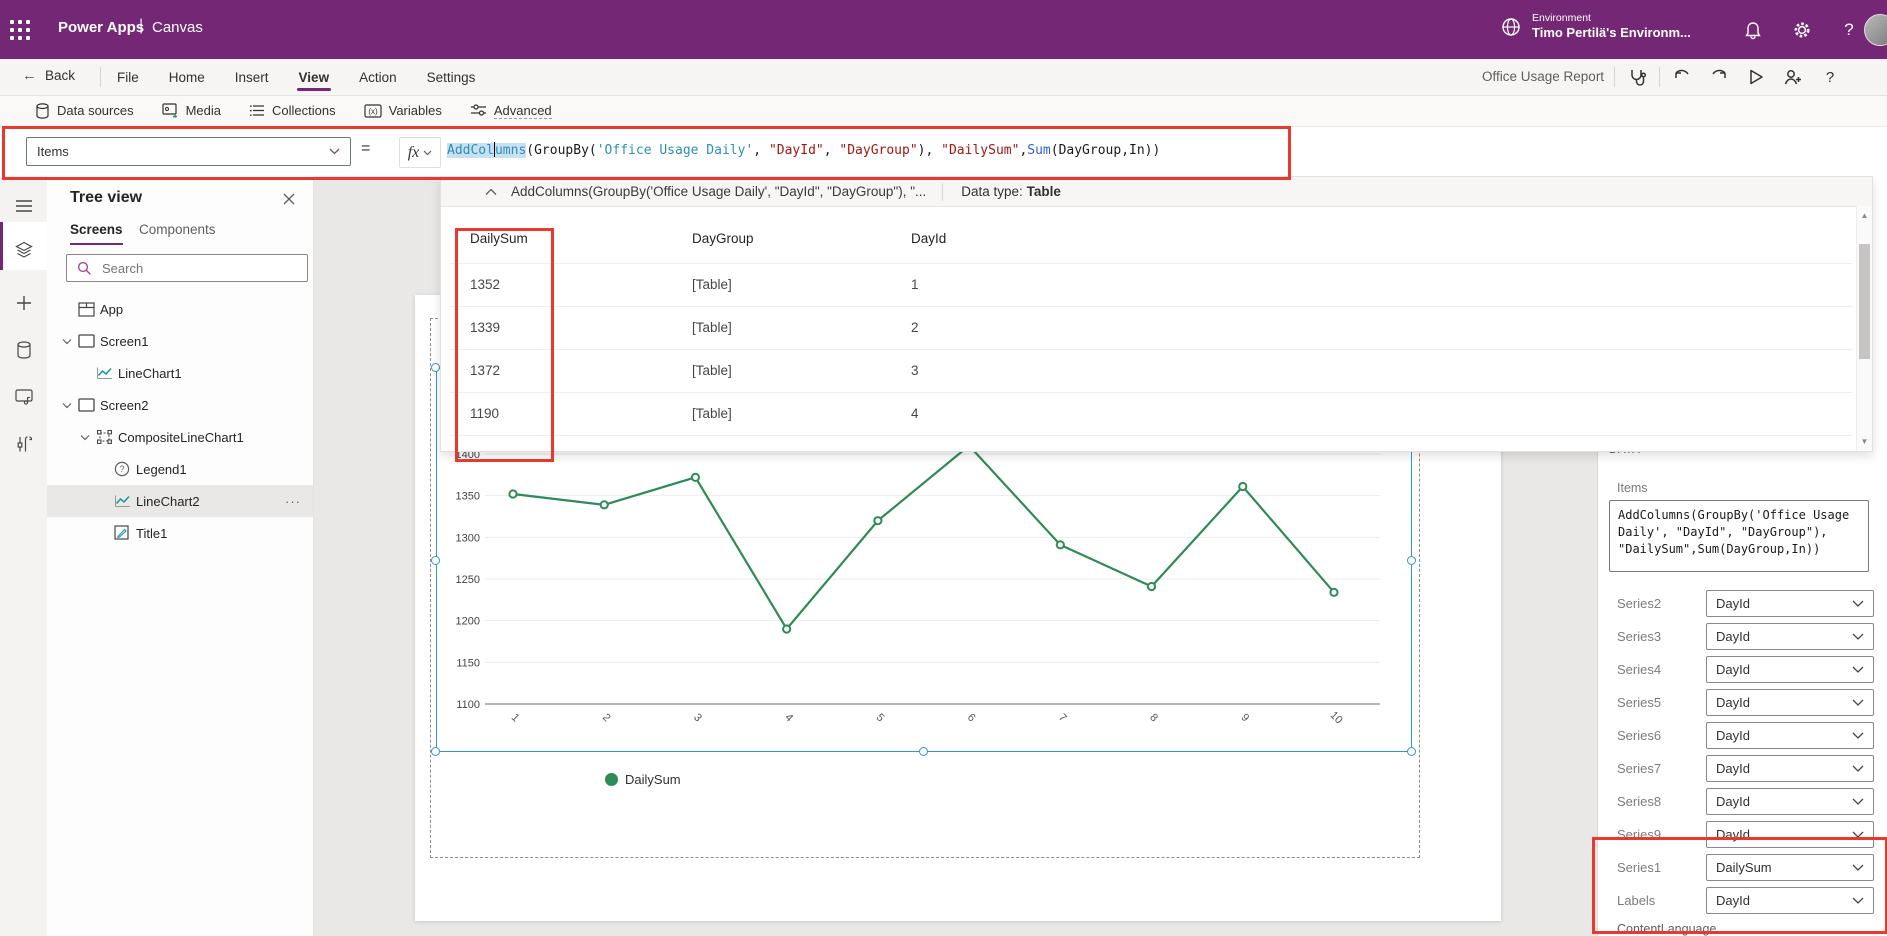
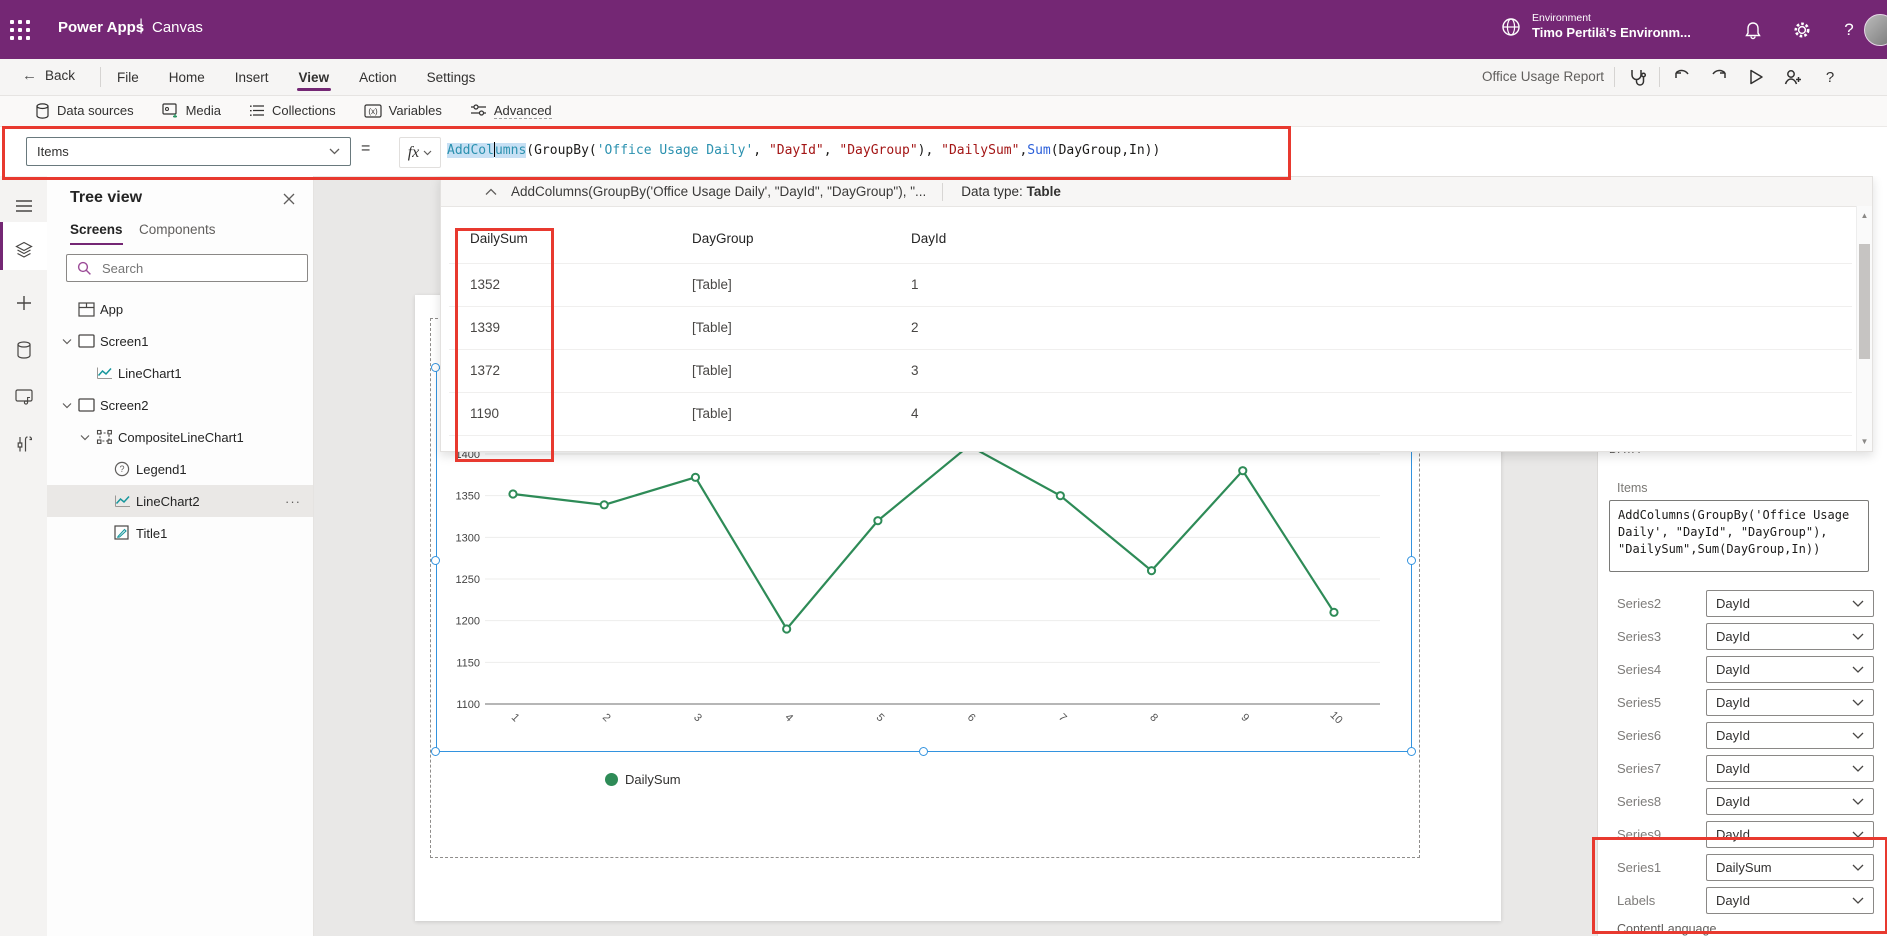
7: 1290 -> 1350
8: 1240 -> 1260
9: 1360 -> 1380
10: 1230 -> 1210
